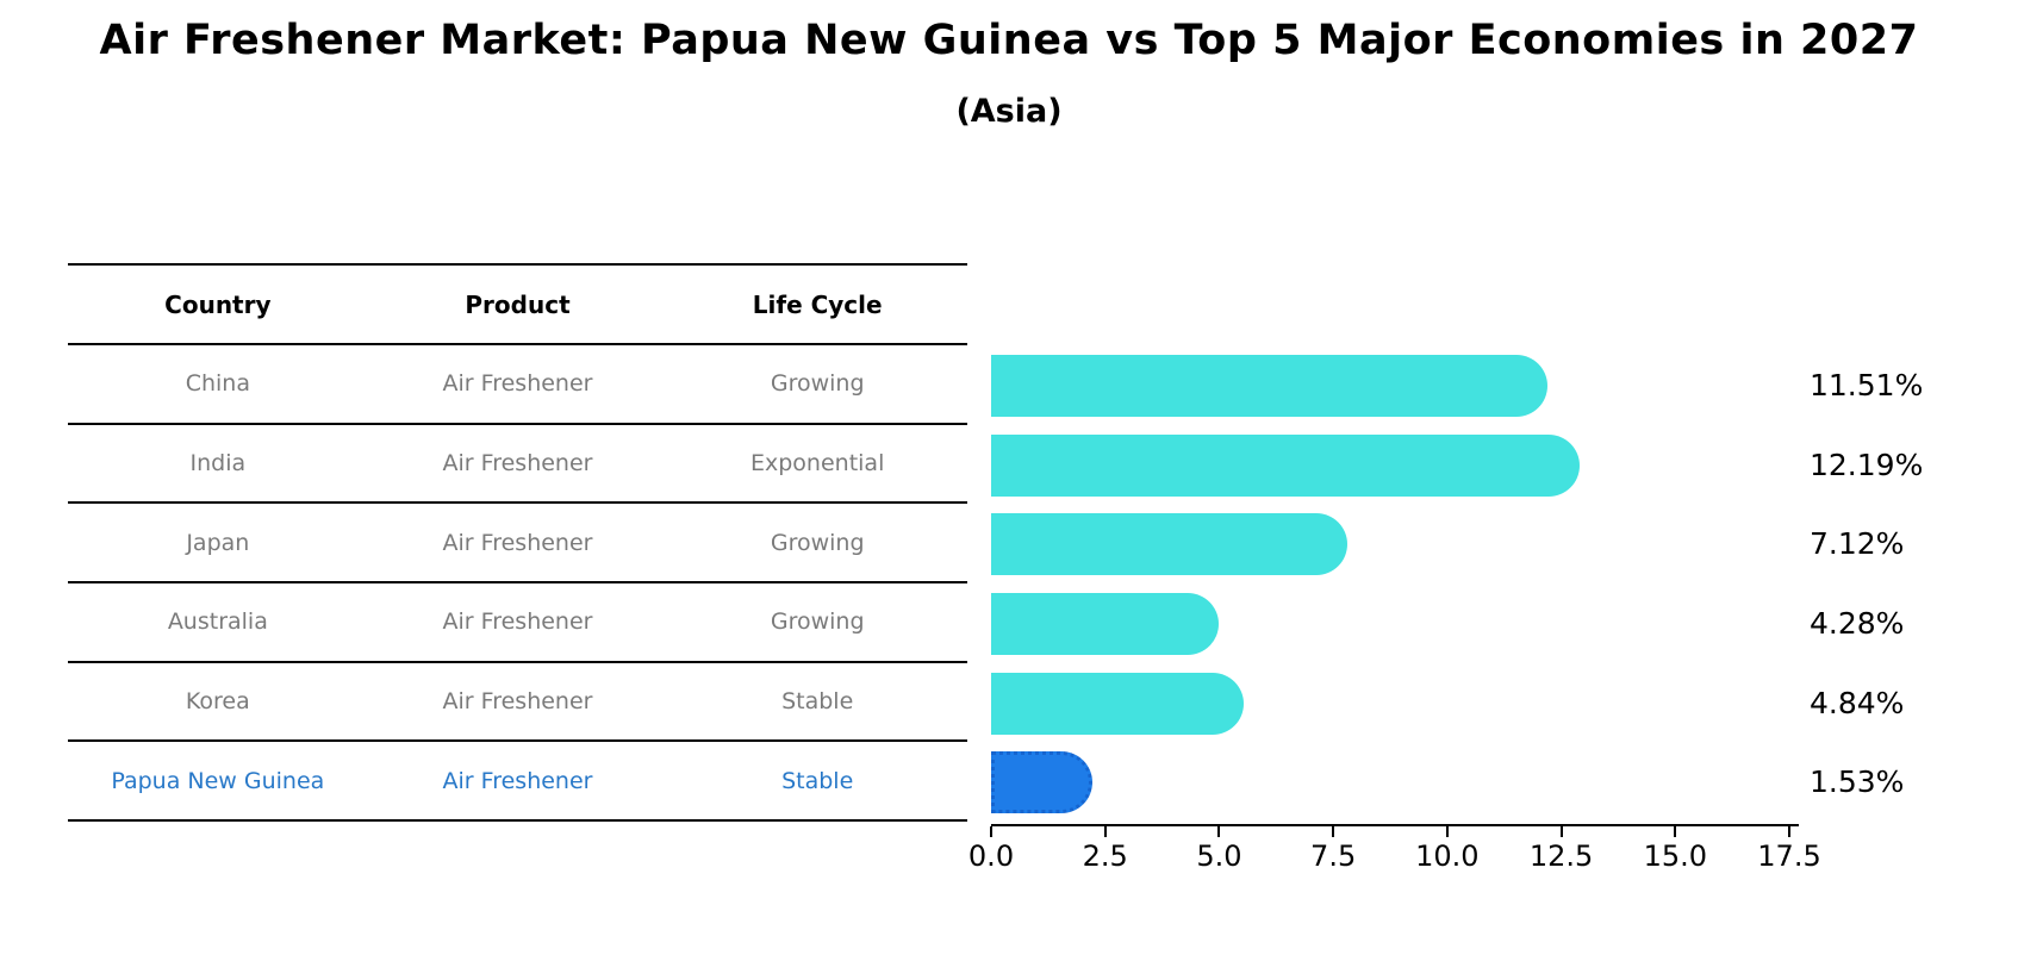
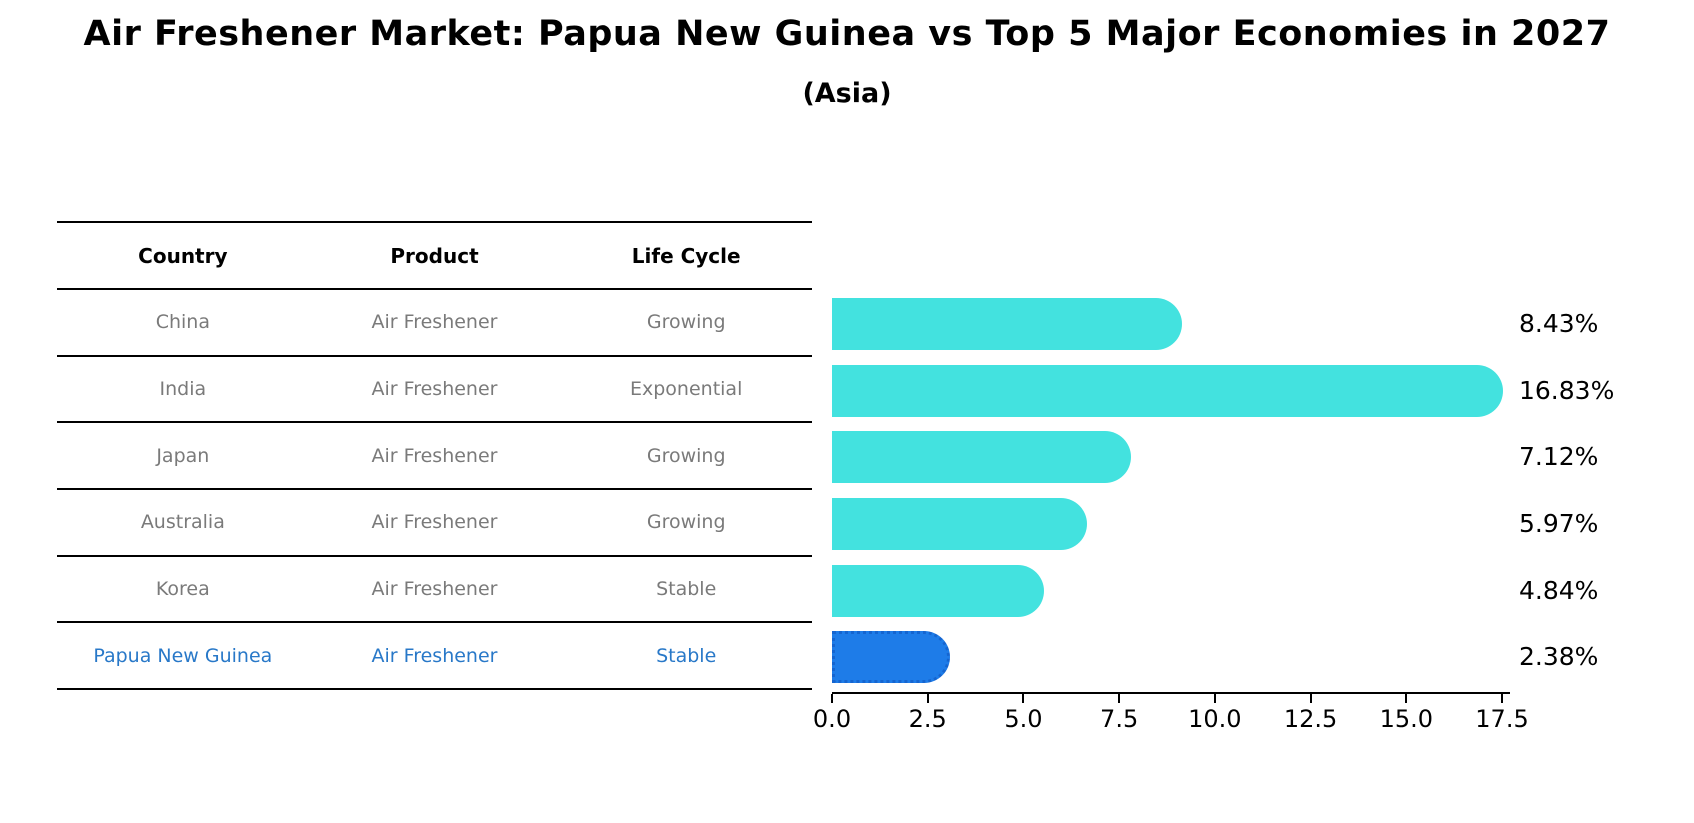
China: 11.51% -> 8.43%
India: 12.19% -> 16.83%
Australia: 4.28% -> 5.97%
Papua New Guinea: 1.53% -> 2.38%
